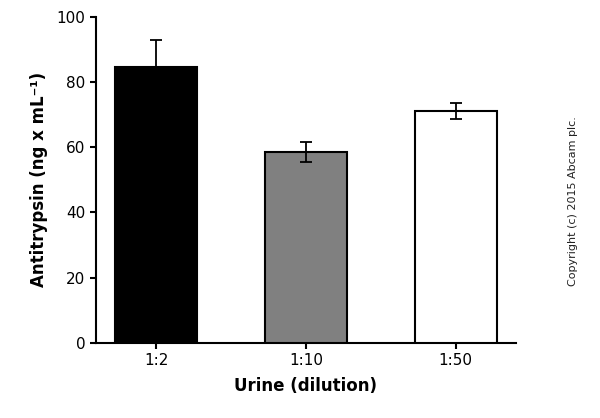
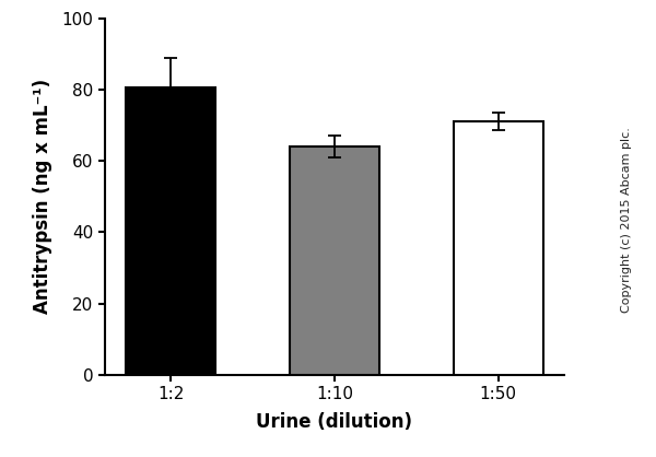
1:2: 84.5 -> 80.5
1:10: 58.5 -> 64.0
